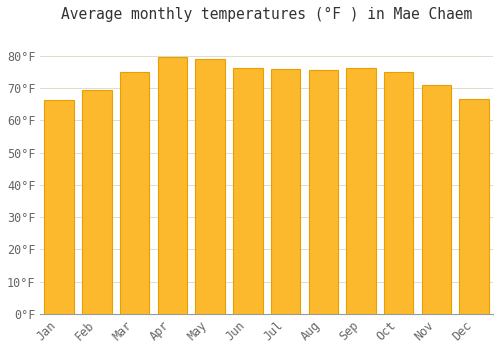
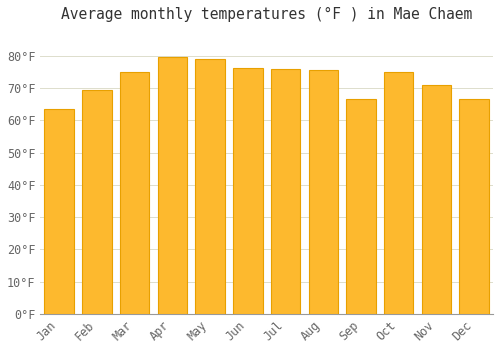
Jan: 66.2°F -> 63.5°F
Sep: 76.1°F -> 66.5°F
